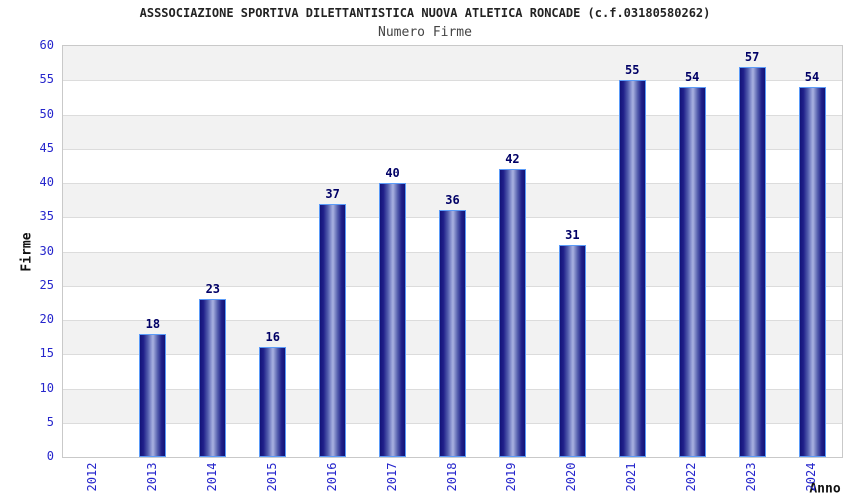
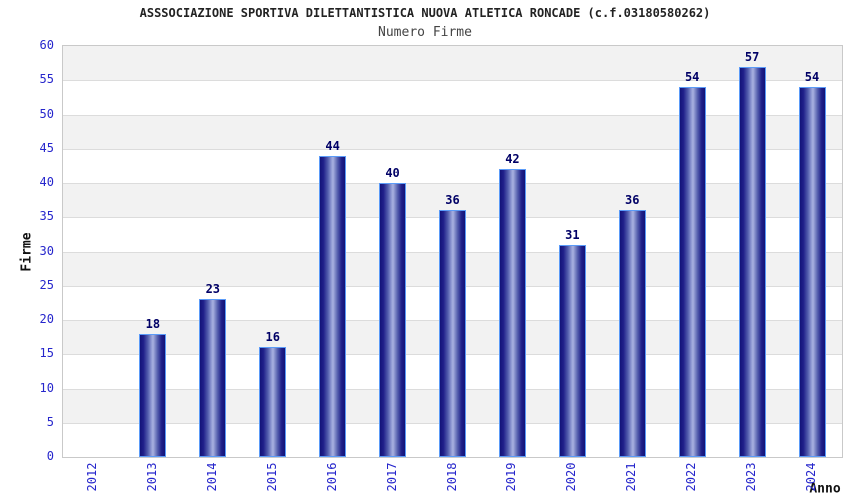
2016: 37 -> 44
2021: 55 -> 36
